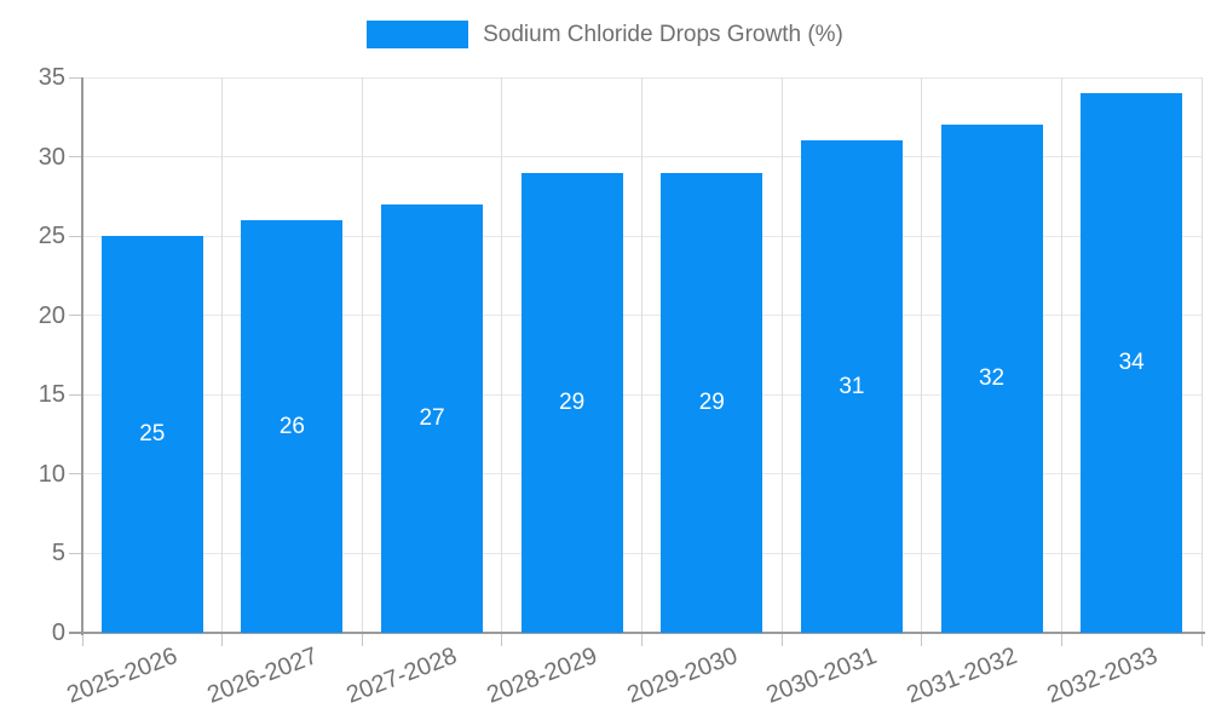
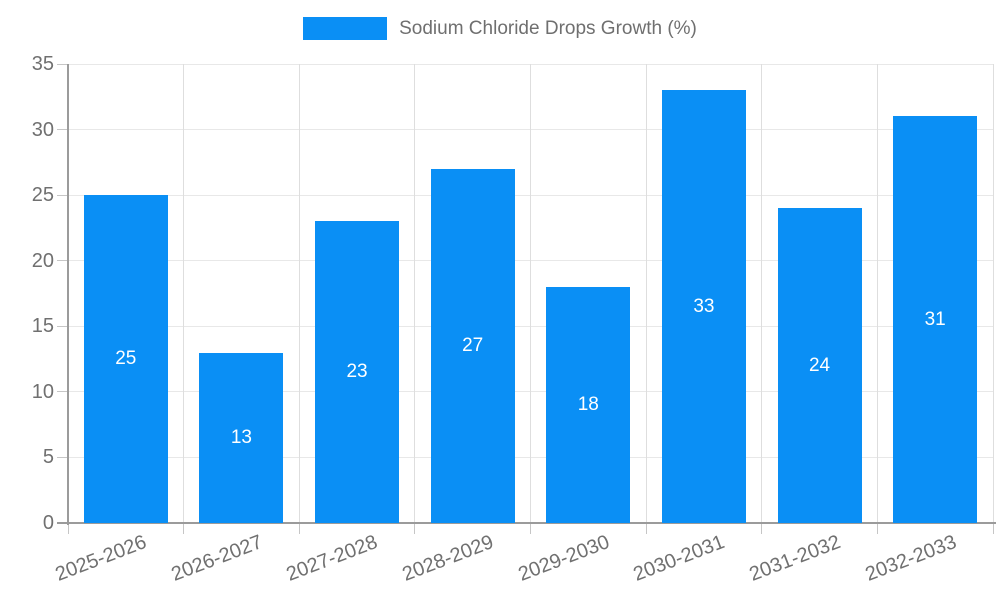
2026-2027: 26 -> 13
2027-2028: 27 -> 23
2028-2029: 29 -> 27
2029-2030: 29 -> 18
2030-2031: 31 -> 33
2031-2032: 32 -> 24
2032-2033: 34 -> 31
